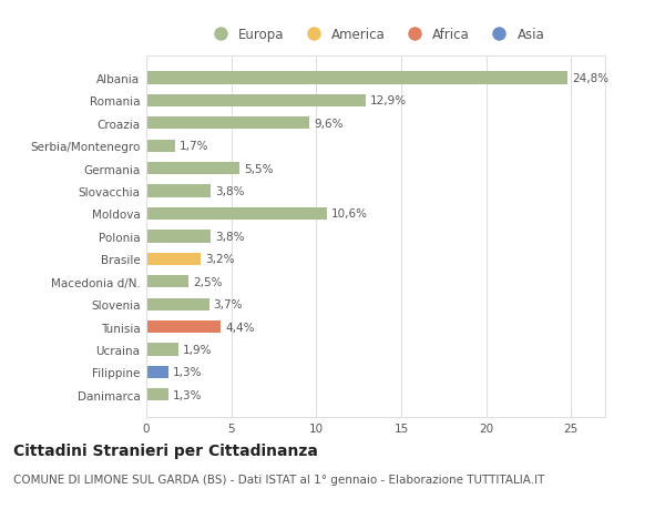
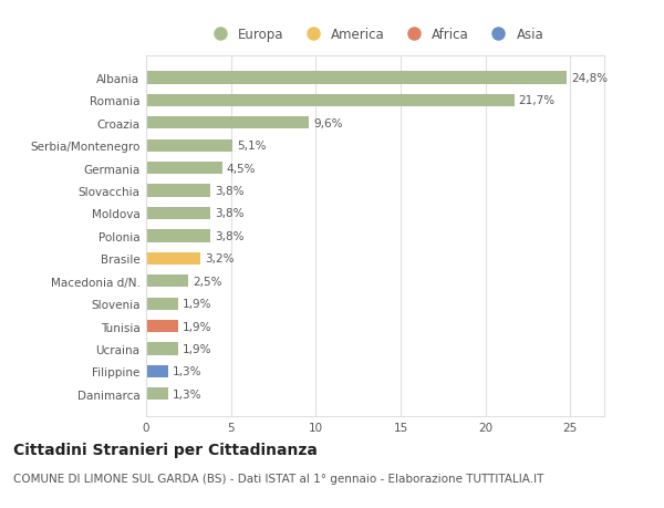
Romania: 12,9% -> 21,7%
Serbia/Montenegro: 1,7% -> 5,1%
Germania: 5,5% -> 4,5%
Moldova: 10,6% -> 3,8%
Slovenia: 3,7% -> 1,9%
Tunisia: 4,4% -> 1,9%
